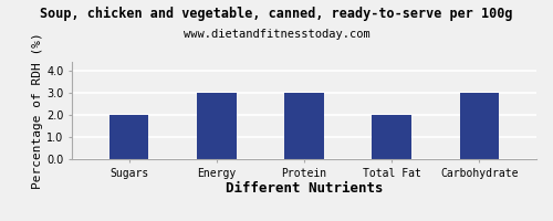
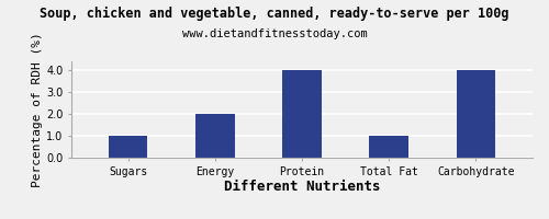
Sugars: 2 -> 1
Energy: 3 -> 2
Protein: 3 -> 4
Total Fat: 2 -> 1
Carbohydrate: 3 -> 4
